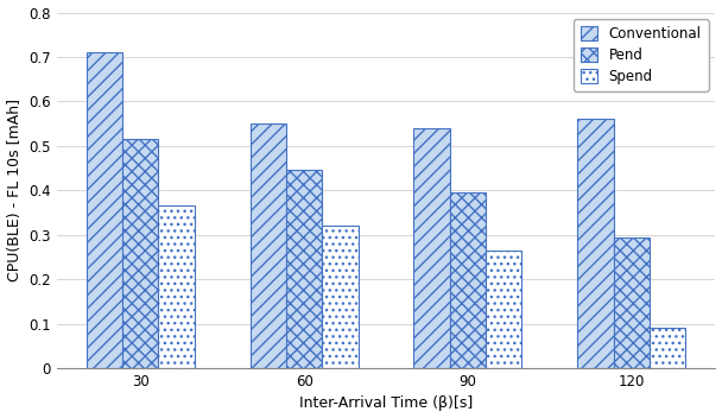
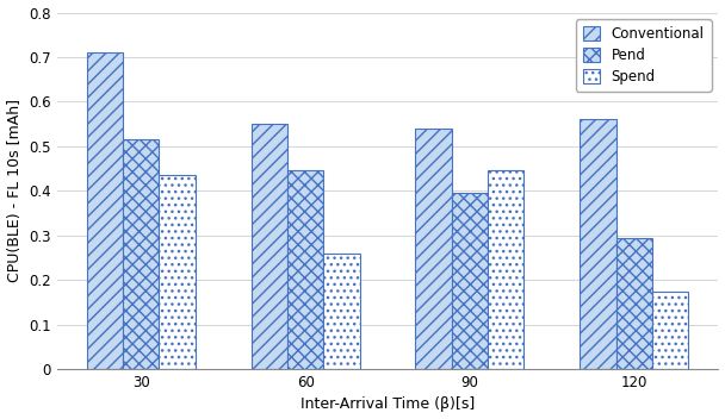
Spend/30: 0.365 -> 0.435
Spend/60: 0.320 -> 0.260
Spend/90: 0.265 -> 0.445
Spend/120: 0.090 -> 0.175
